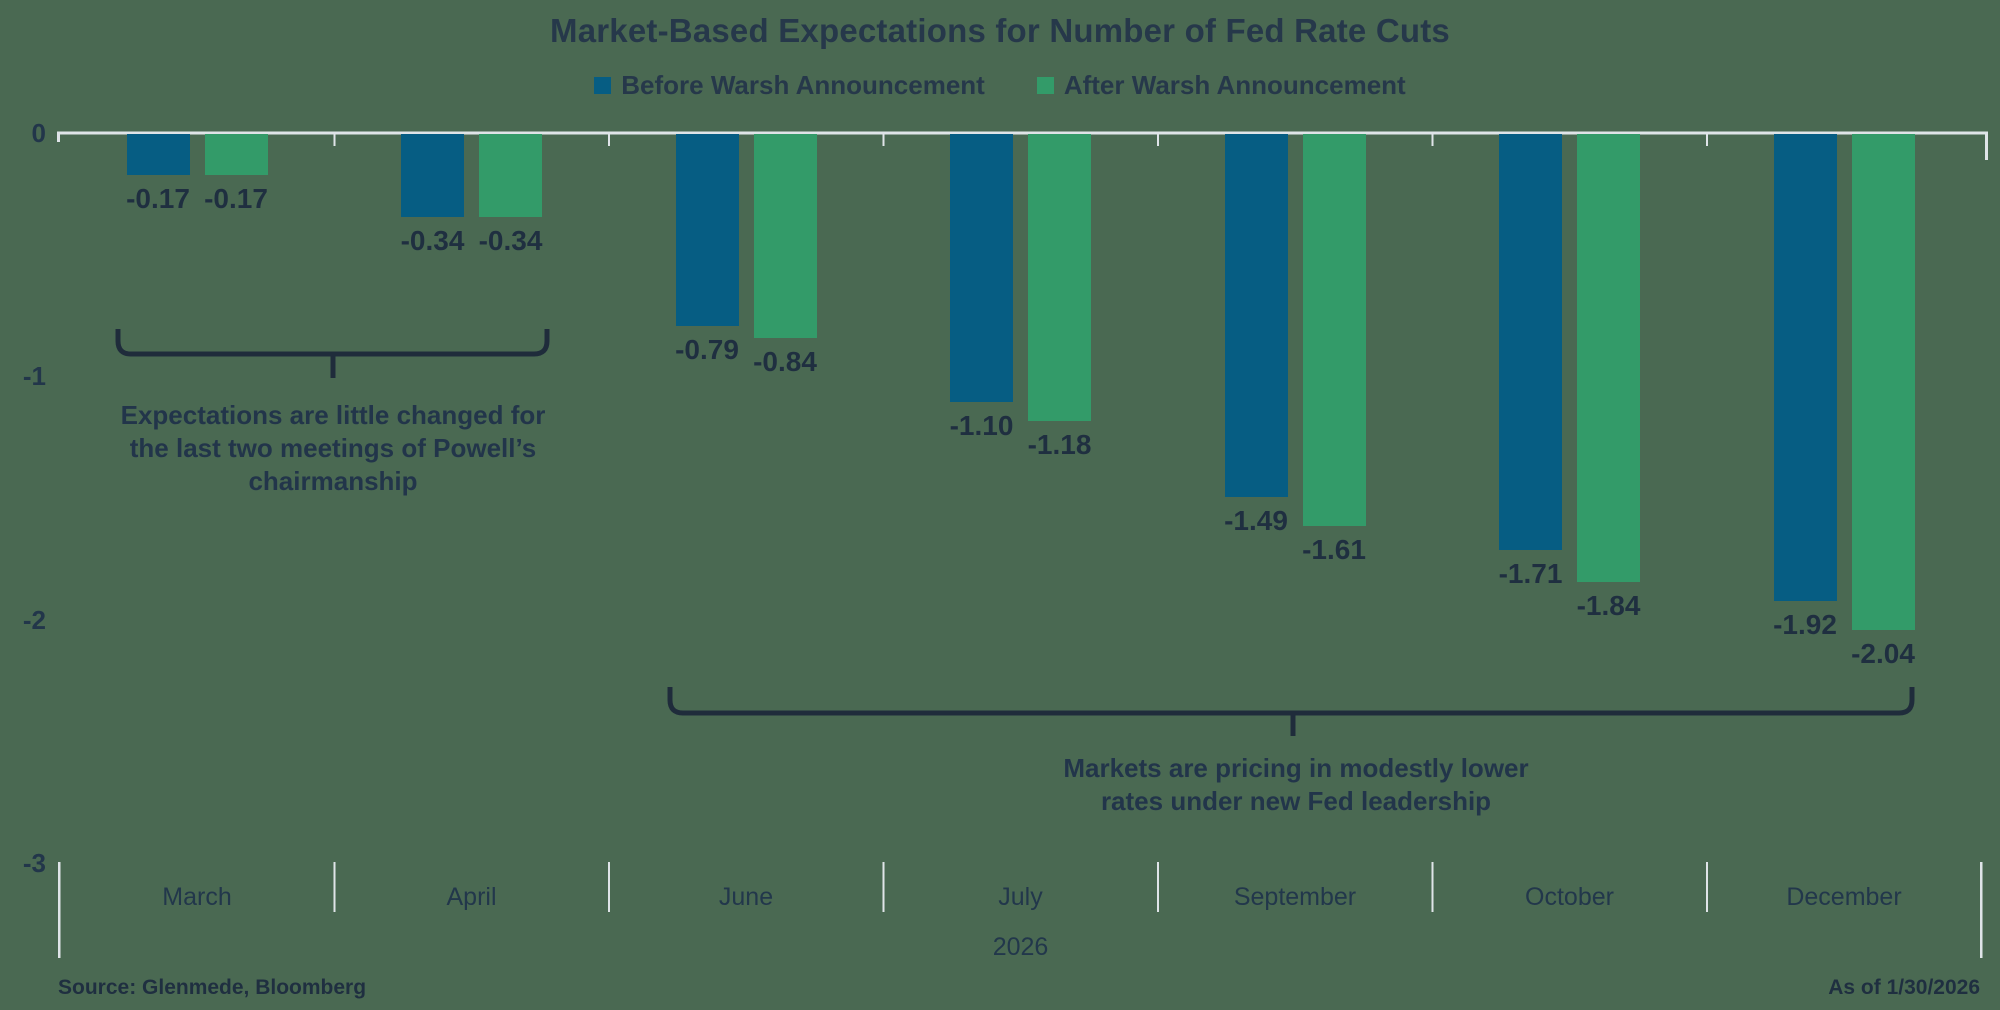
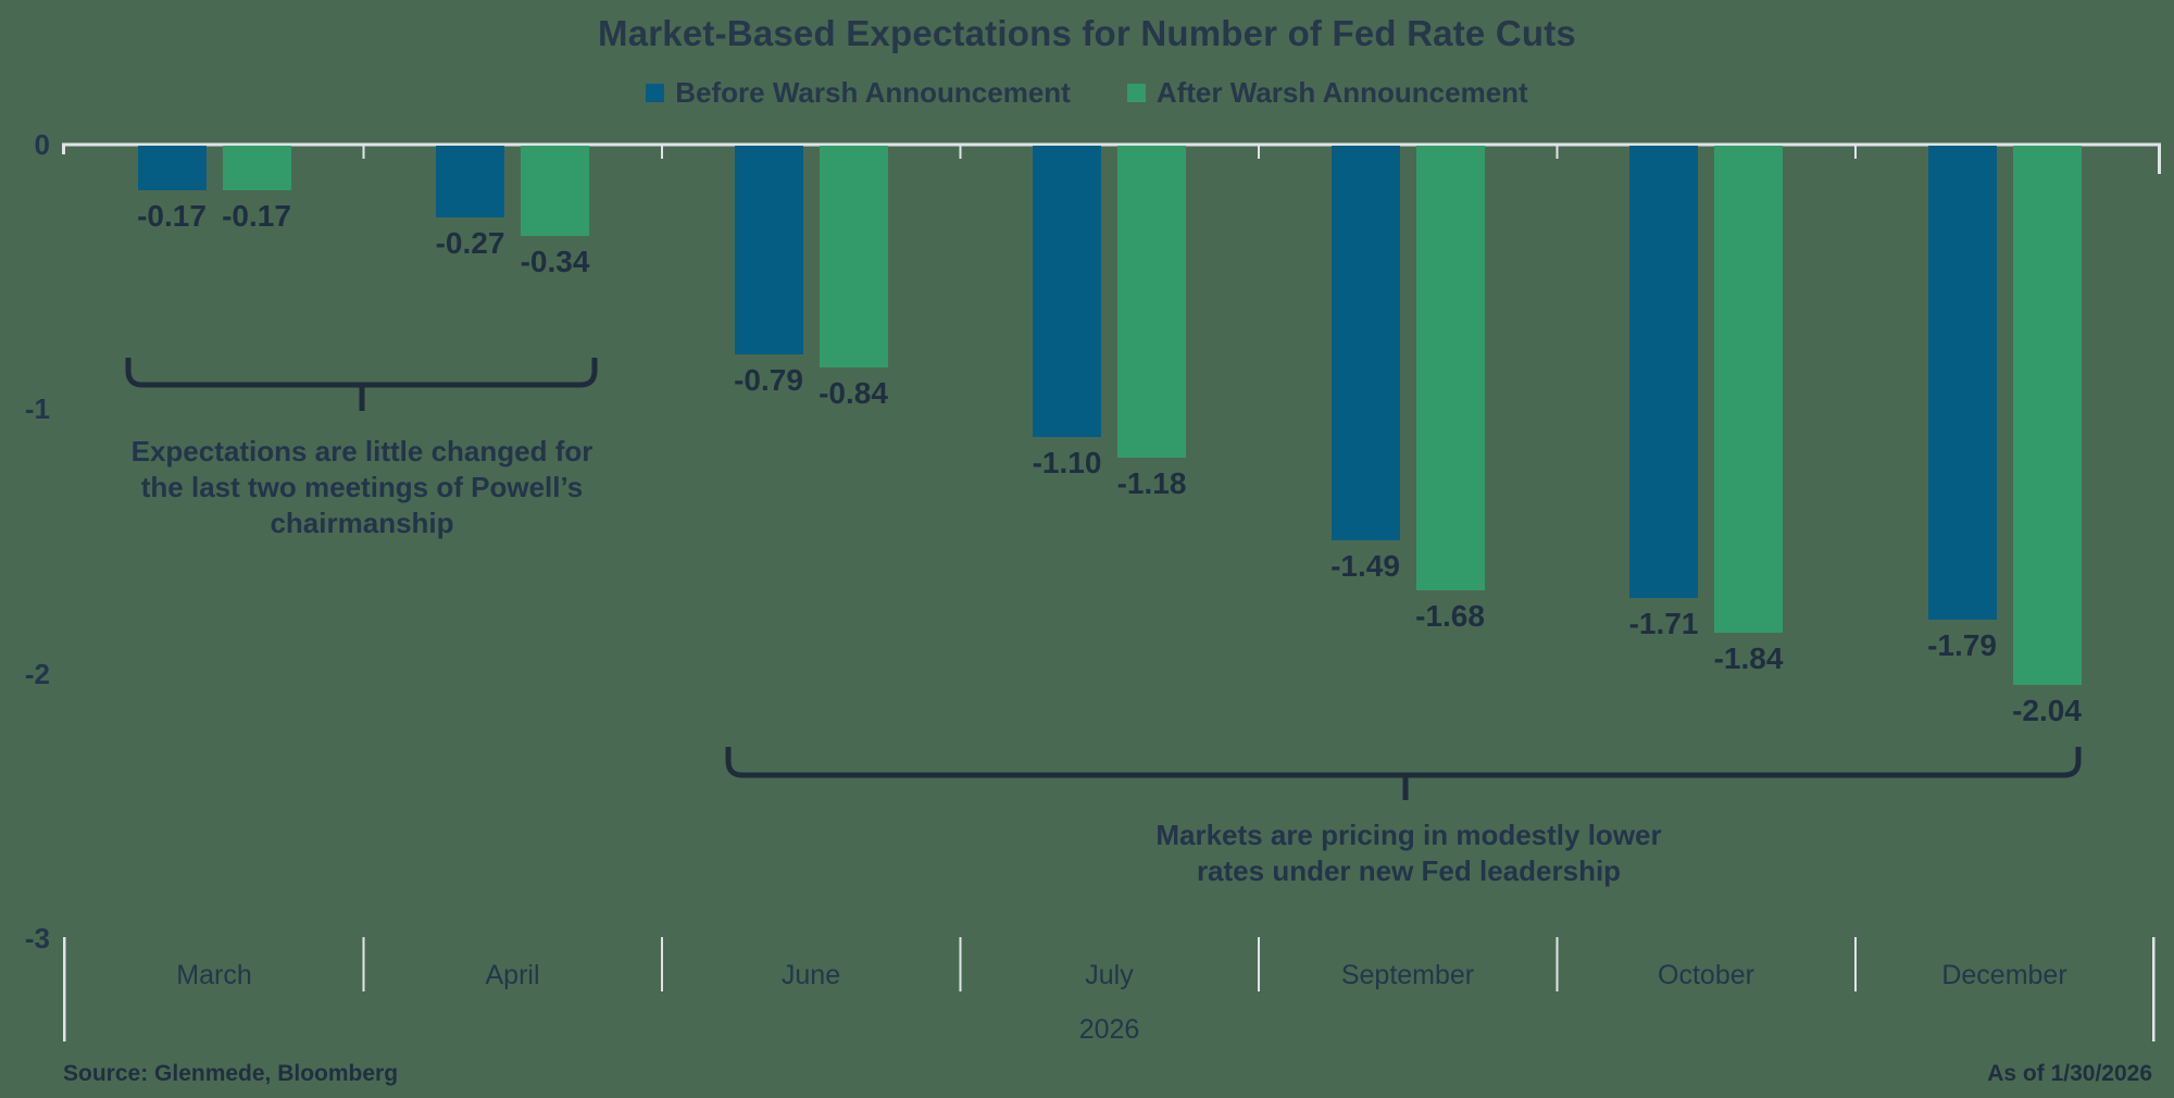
Before Warsh Announcement/April: -0.34 -> -0.27
After Warsh Announcement/September: -1.61 -> -1.68
Before Warsh Announcement/December: -1.92 -> -1.79
